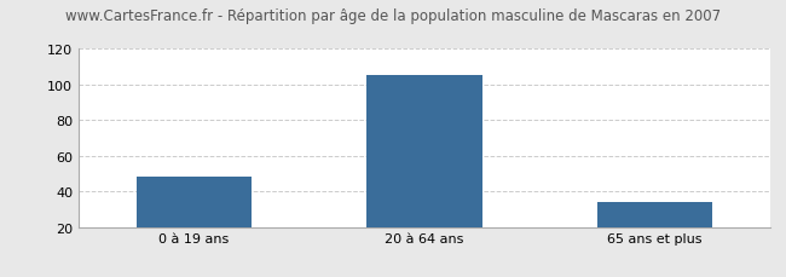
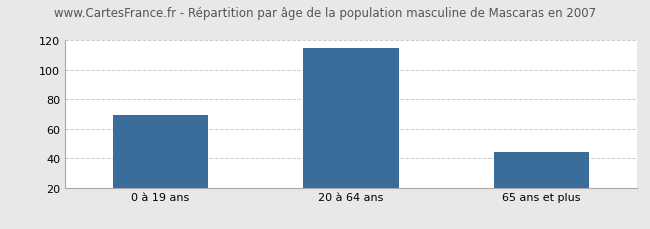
0 à 19 ans: 48 -> 69
20 à 64 ans: 105 -> 115
65 ans et plus: 34 -> 44
